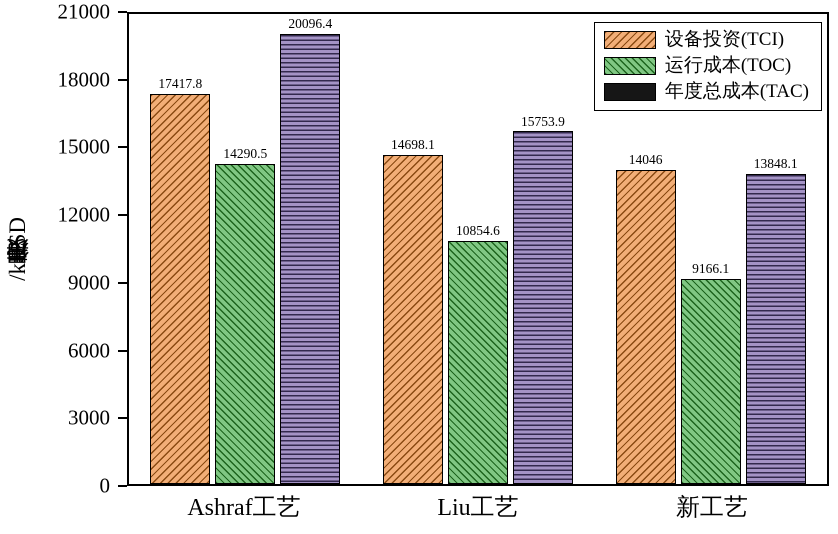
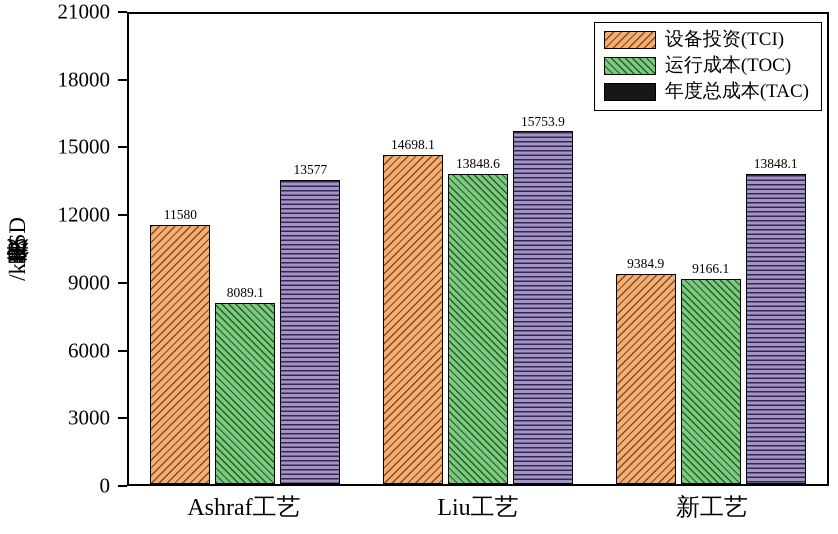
设备投资(TCI)/Ashraf工艺: 17417.8 -> 11580
运行成本(TOC)/Ashraf工艺: 14290.5 -> 8089.1
年度总成本(TAC)/Ashraf工艺: 20096.4 -> 13577
运行成本(TOC)/Liu工艺: 10854.6 -> 13848.6
设备投资(TCI)/新工艺: 14046 -> 9384.9
